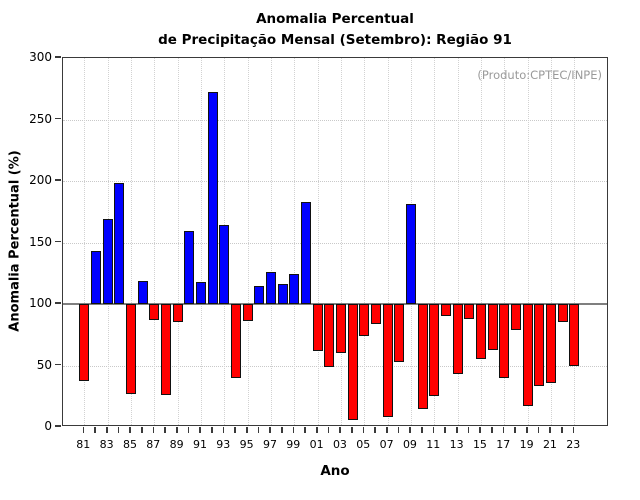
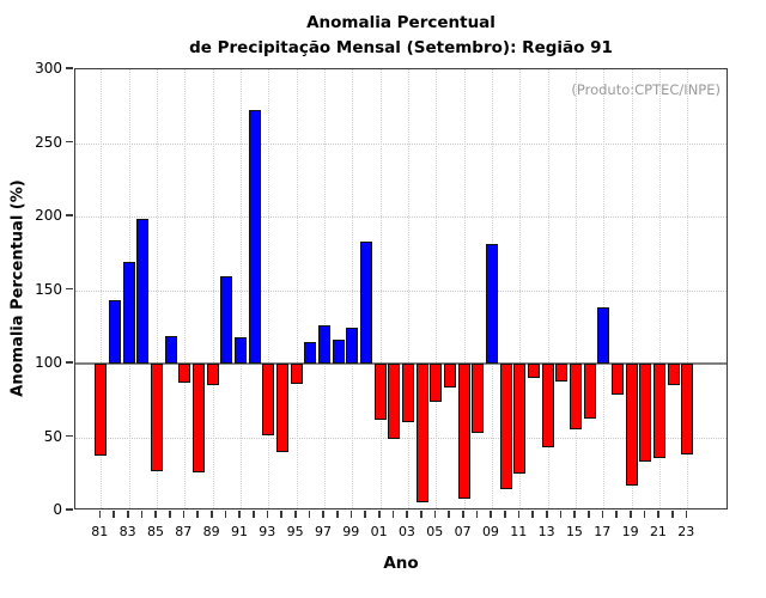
93: 164 -> 51
17: 40 -> 138
23: 50 -> 38
